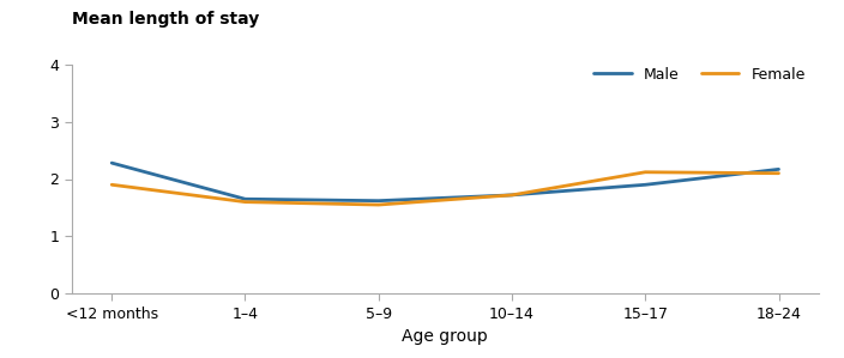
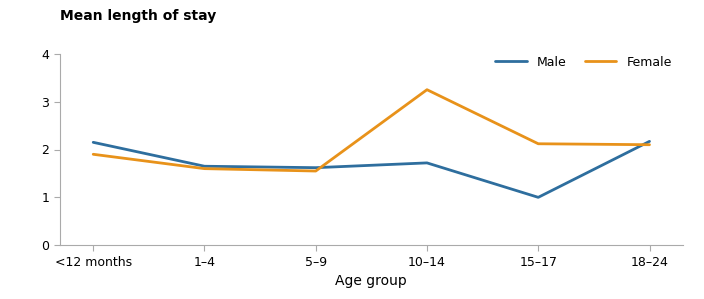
Male/<12 months: 2.28 -> 2.15
Female/10–14: 1.72 -> 3.25
Male/15–17: 1.90 -> 1.00
